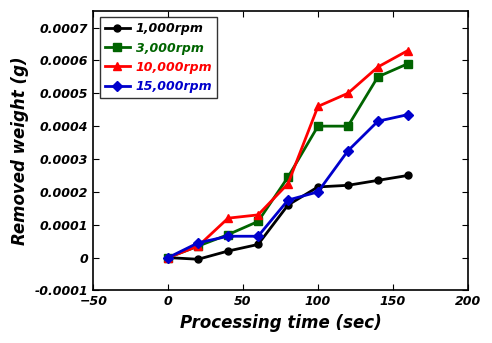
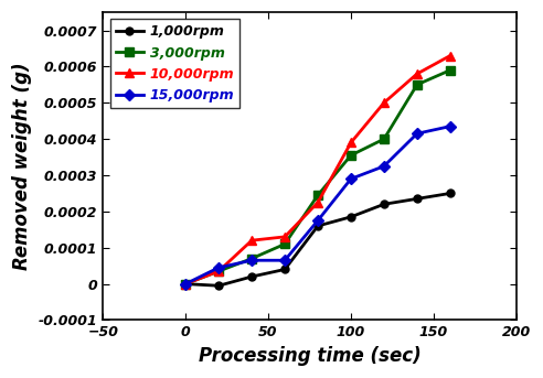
1,000rpm/100: 0.000215 -> 0.000185
3,000rpm/100: 0.000400 -> 0.000355
10,000rpm/100: 0.000460 -> 0.000390
15,000rpm/100: 0.000200 -> 0.000290
